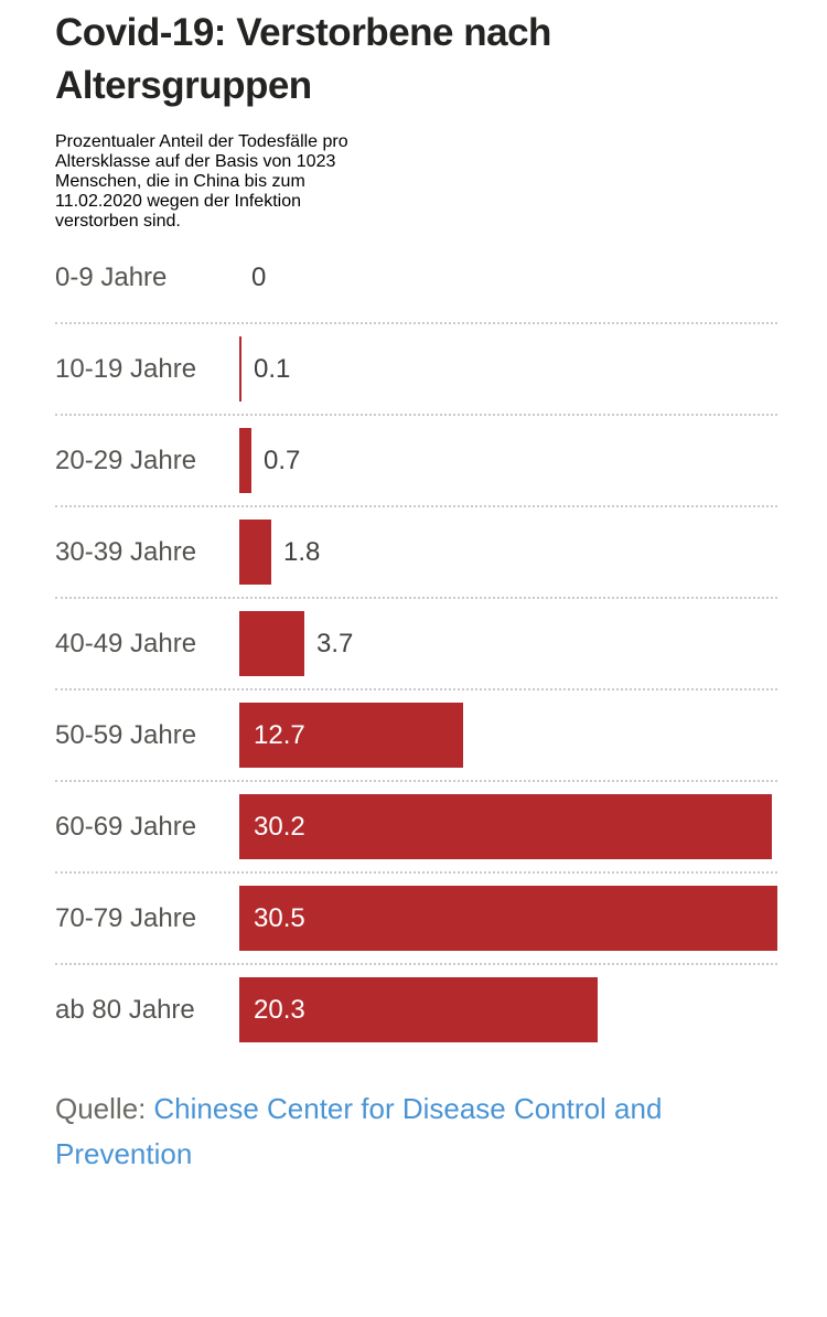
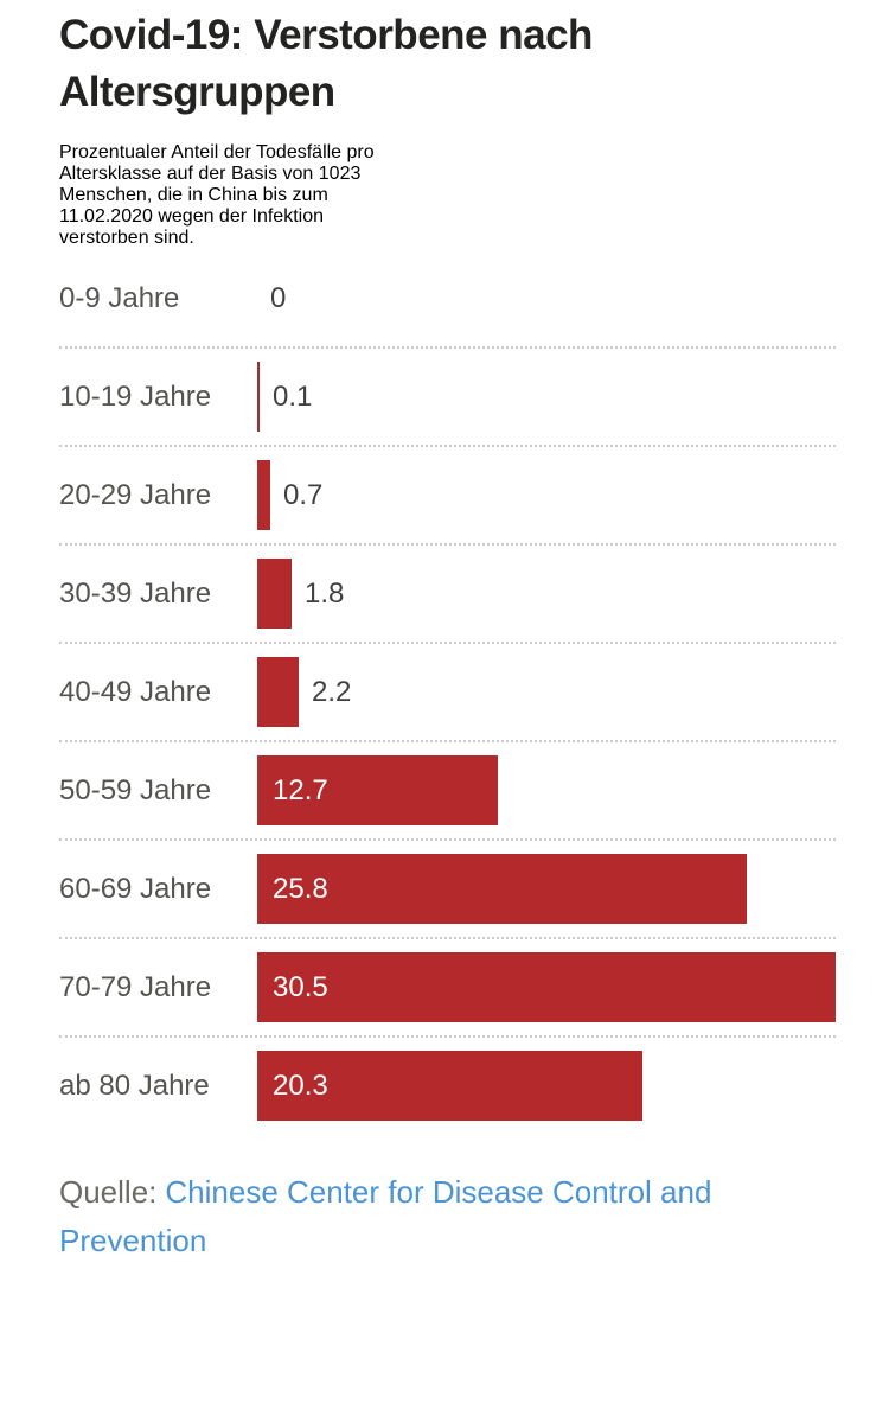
40-49 Jahre: 3.7 -> 2.2
60-69 Jahre: 30.2 -> 25.8
